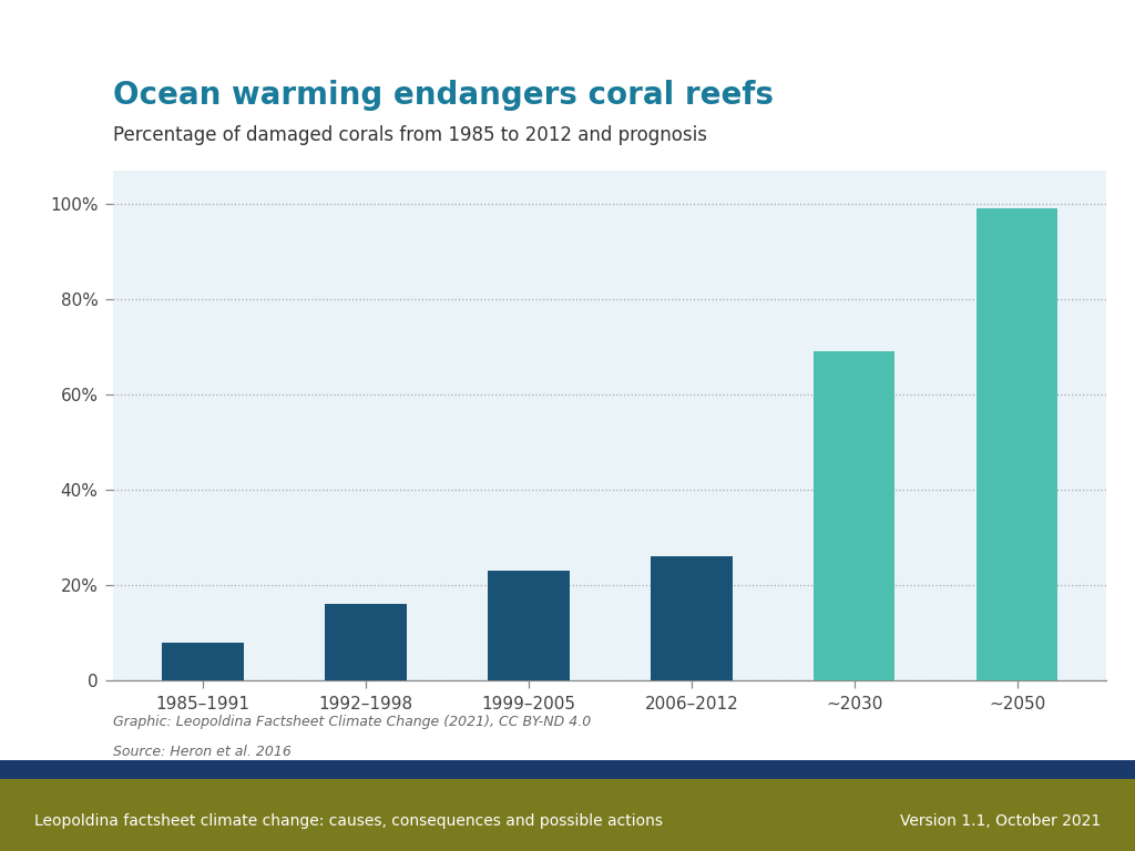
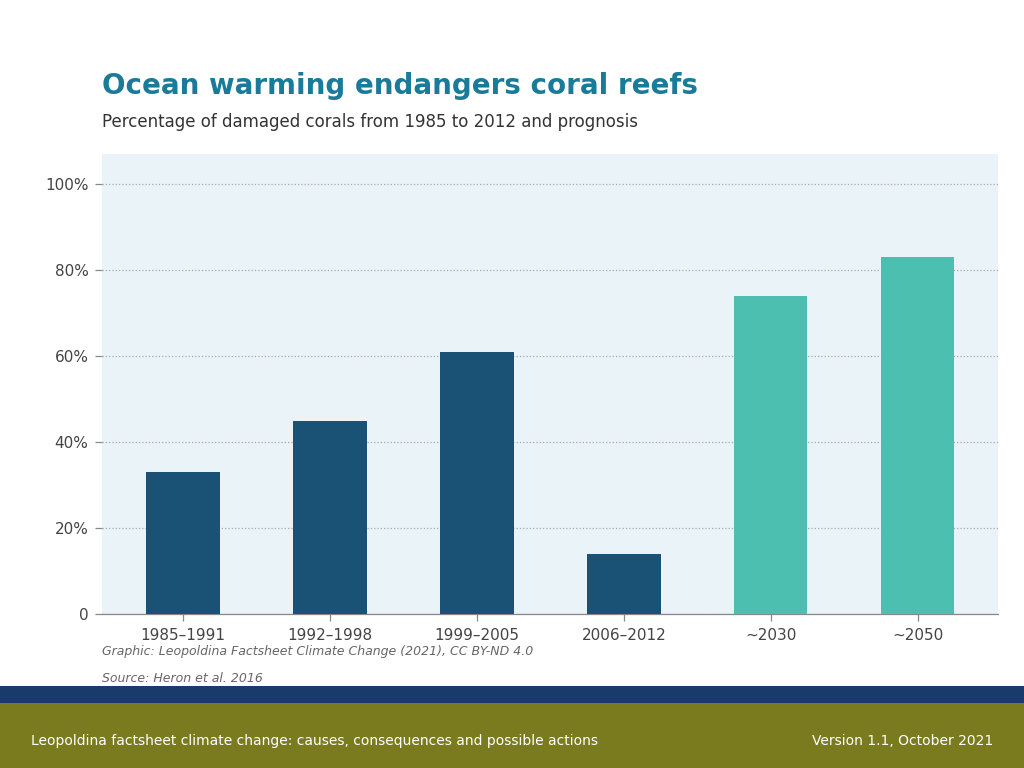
1985–1991: 8% -> 33%
1992–1998: 16% -> 45%
1999–2005: 23% -> 61%
2006–2012: 26% -> 14%
~2030: 69% -> 74%
~2050: 99% -> 83%
